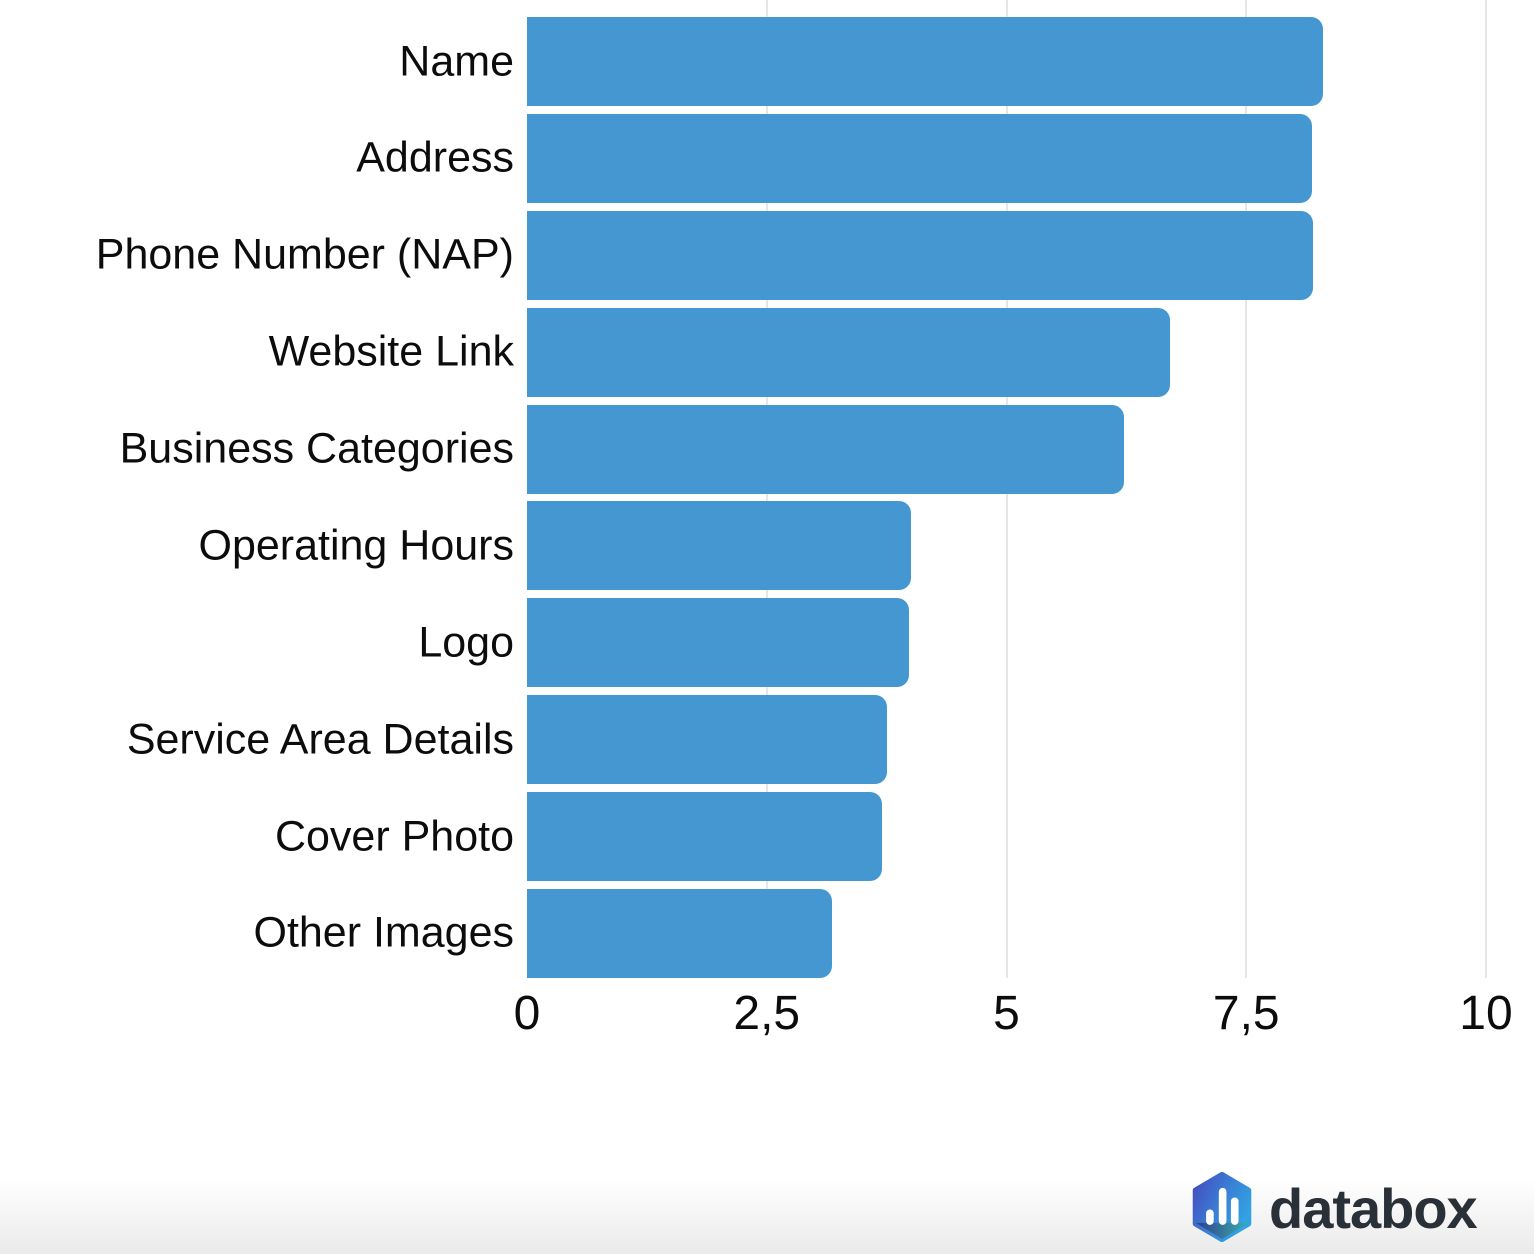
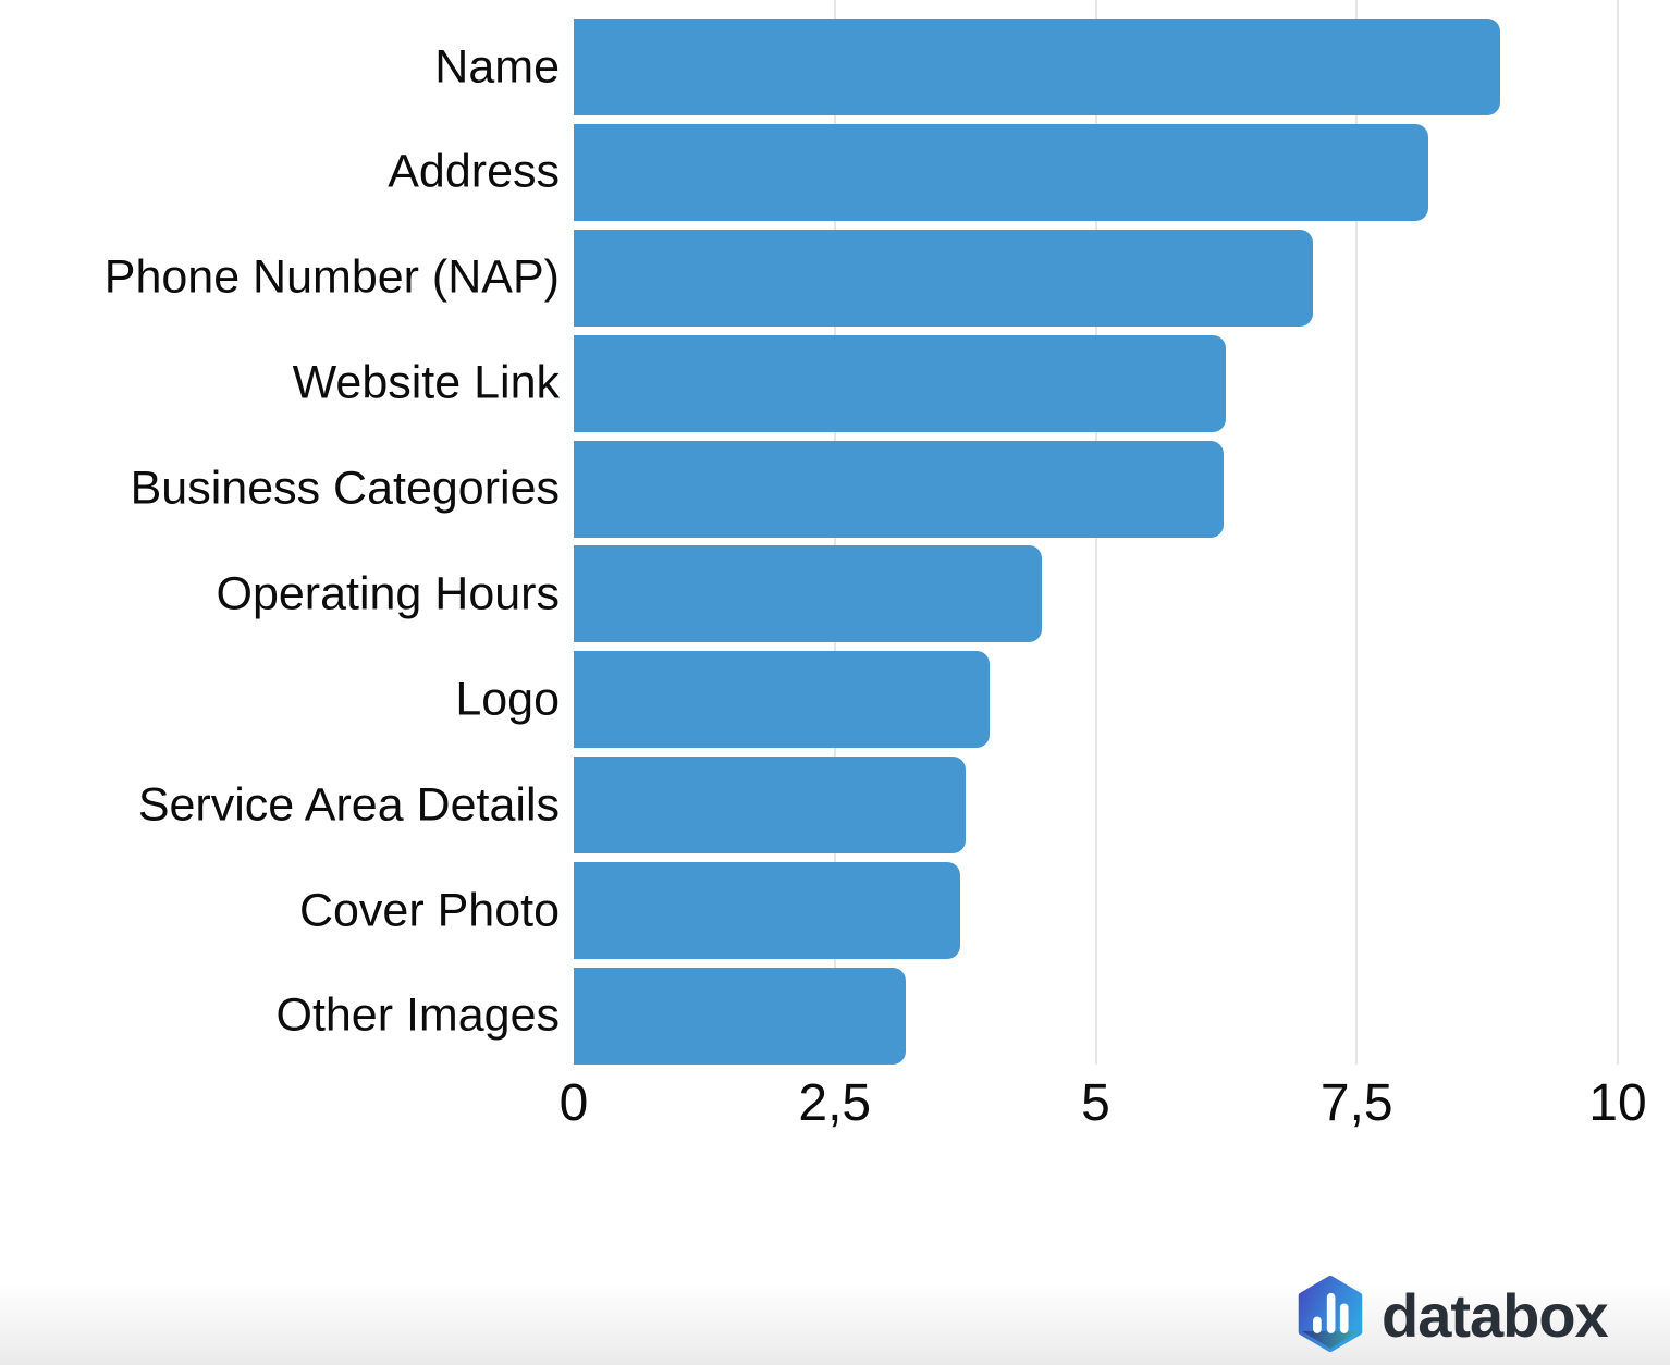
Name: 8.3 -> 8.9
Phone Number (NAP): 8.2 -> 7.1
Website Link: 6.7 -> 6.2
Operating Hours: 4.0 -> 4.5
